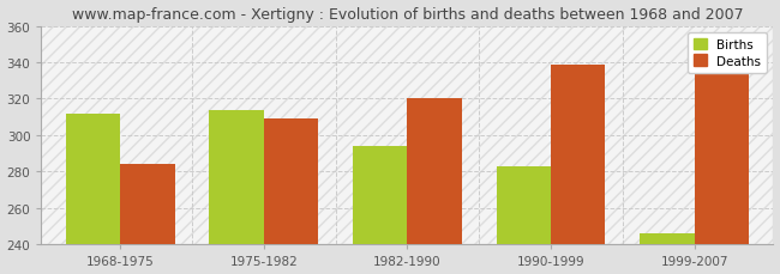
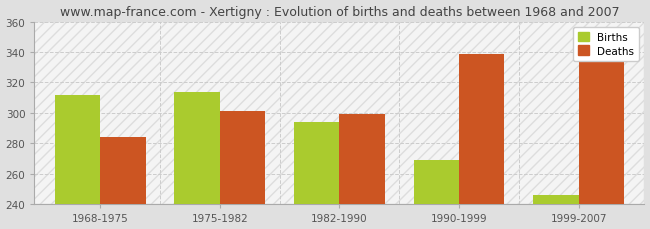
Deaths/1975-1982: 309 -> 301
Deaths/1982-1990: 320 -> 299
Births/1990-1999: 283 -> 269
